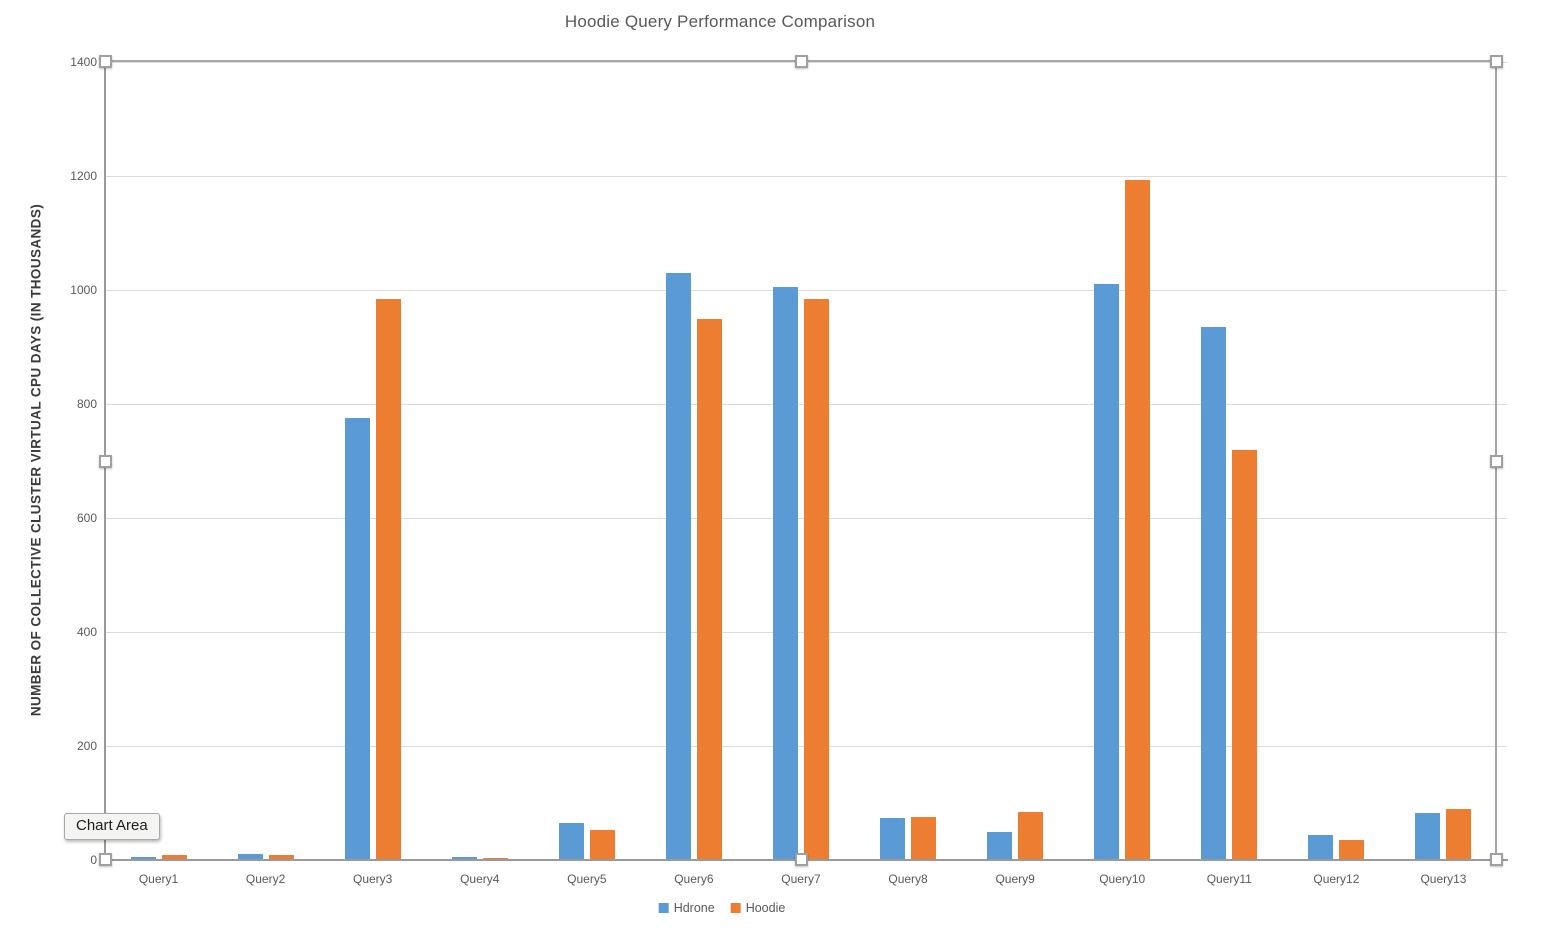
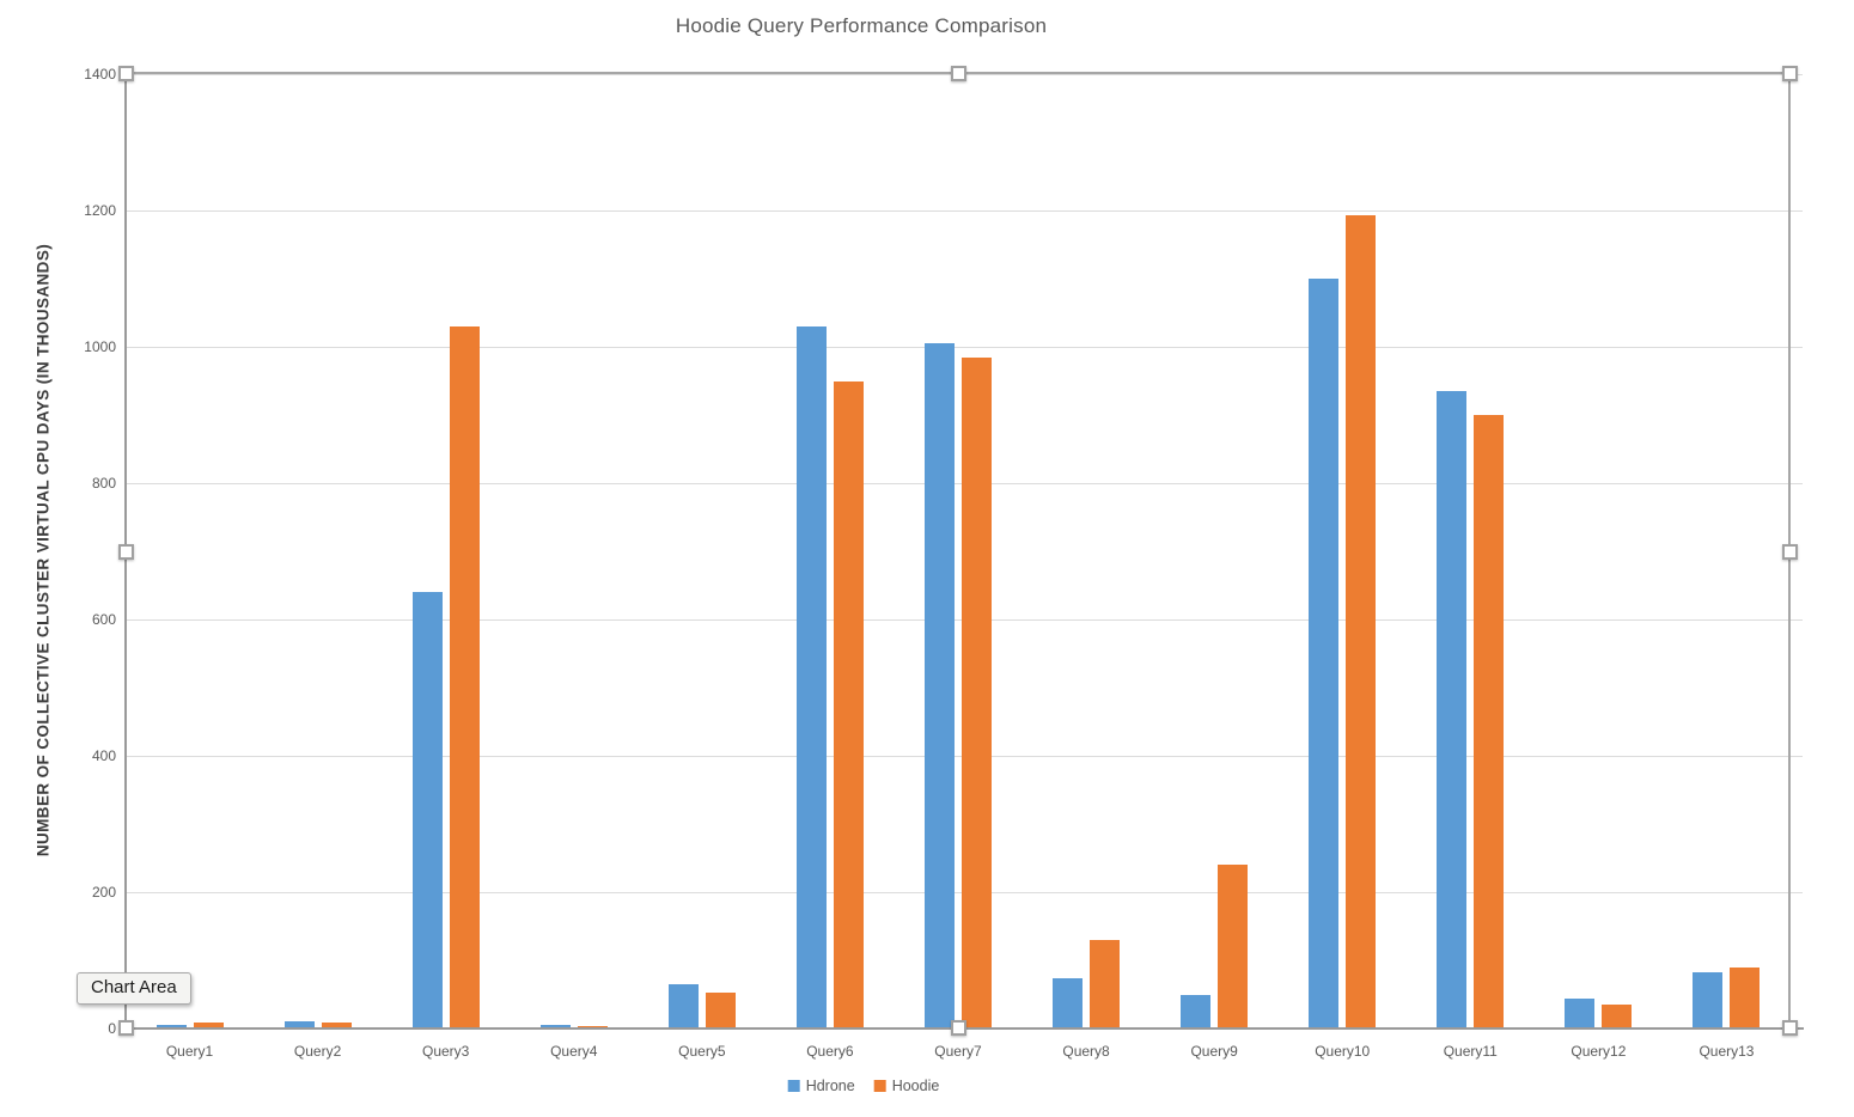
Hdrone/Query3: 780 -> 640
Hoodie/Query3: 980 -> 1030
Hoodie/Query8: 80 -> 130
Hoodie/Query9: 80 -> 240
Hdrone/Query10: 1010 -> 1100
Hoodie/Query11: 720 -> 900
